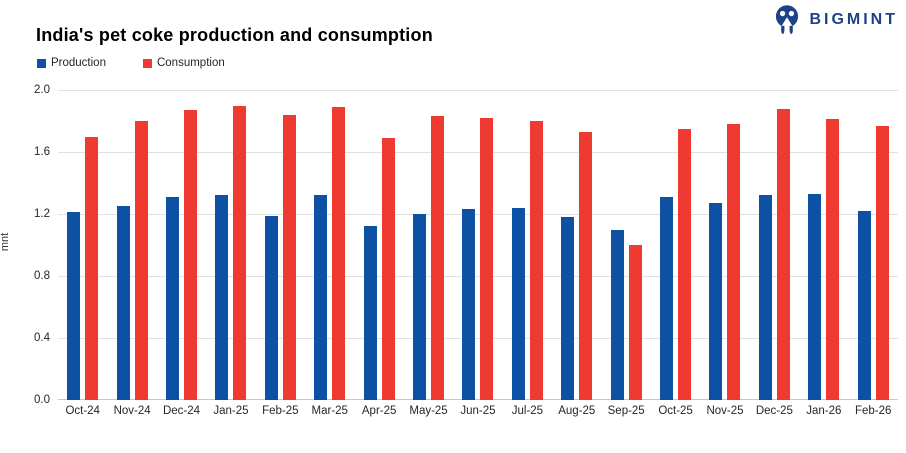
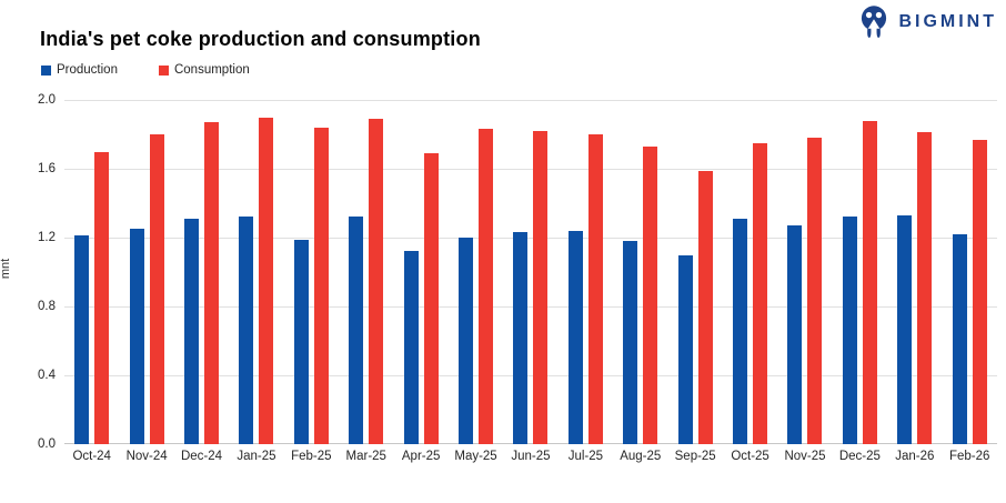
Consumption/Sep-25: 1.00 -> 1.59
